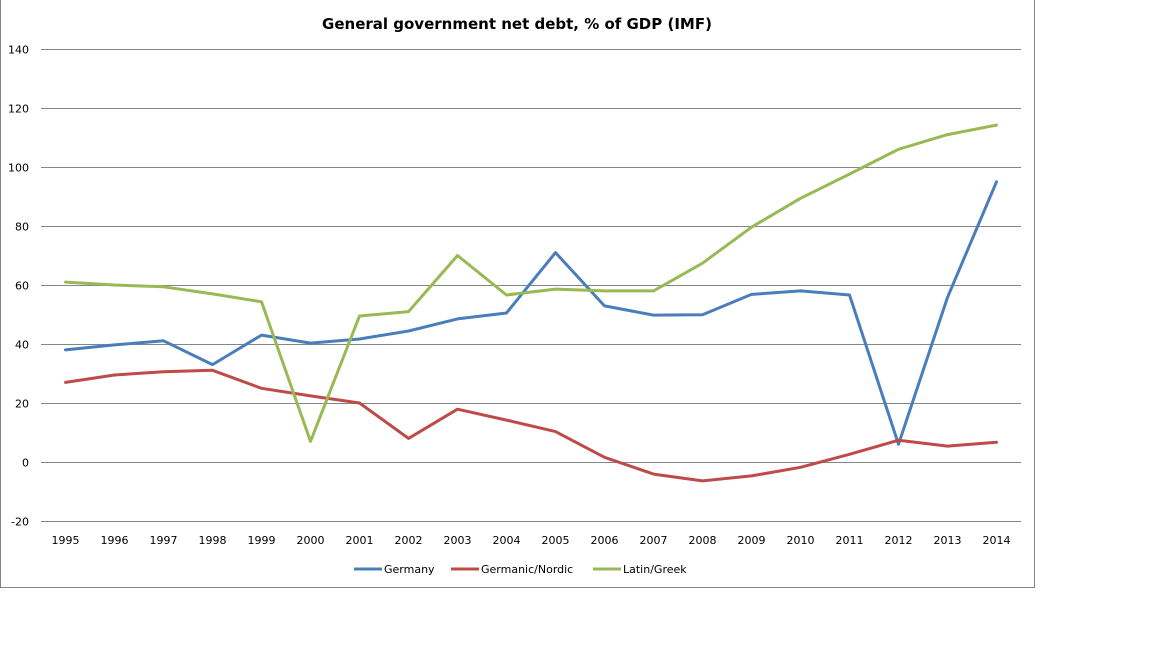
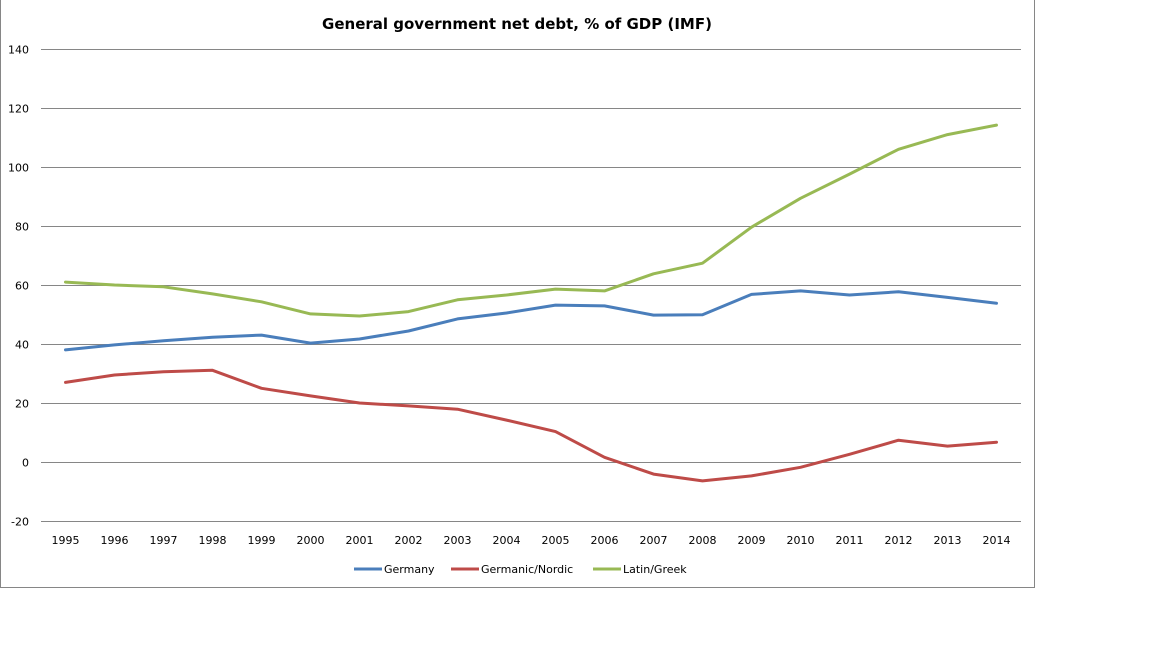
Germany/1998: 33 -> 42
Latin/Greek/2000: 7 -> 50
Germanic/Nordic/2002: 8 -> 19
Latin/Greek/2003: 70 -> 55
Germany/2005: 71 -> 53
Latin/Greek/2007: 58 -> 64
Germany/2012: 6 -> 58
Germany/2014: 95 -> 54
